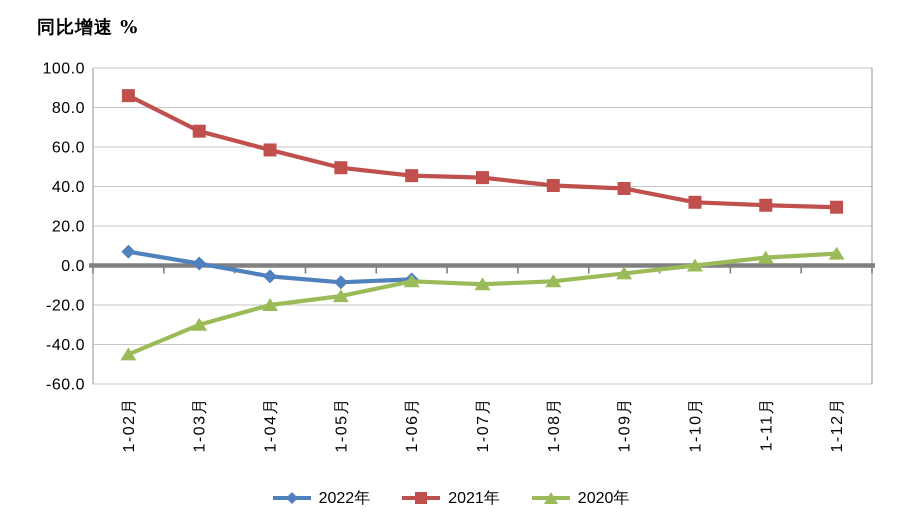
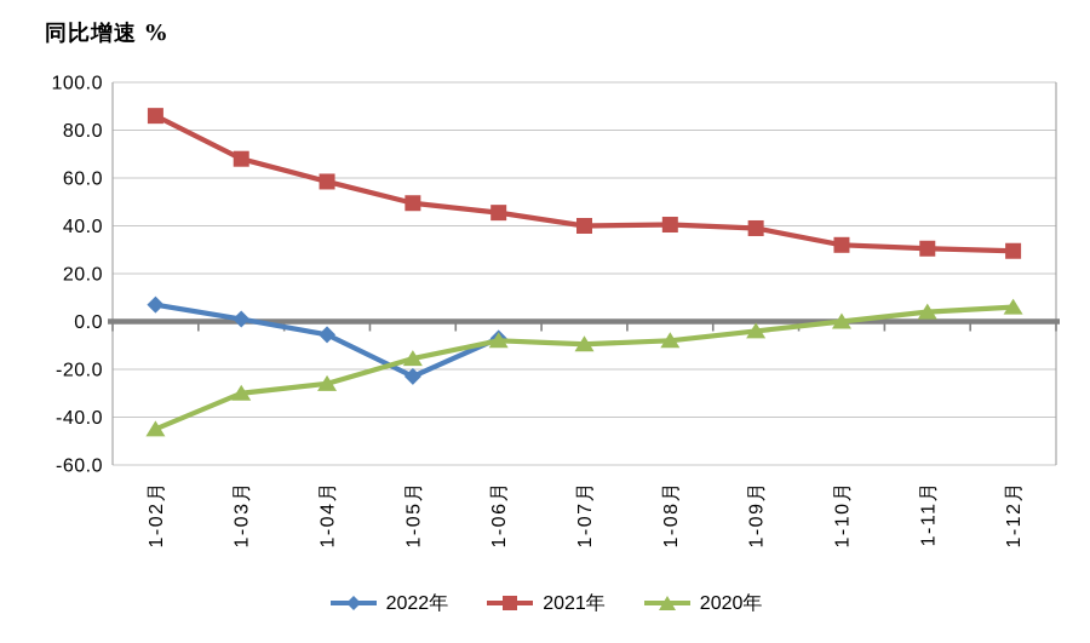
2020年/1-04月: -20 -> -26
2022年/1-05月: -8 -> -23
2021年/1-07月: 44 -> 40
